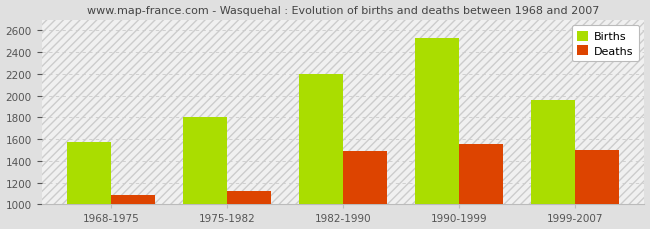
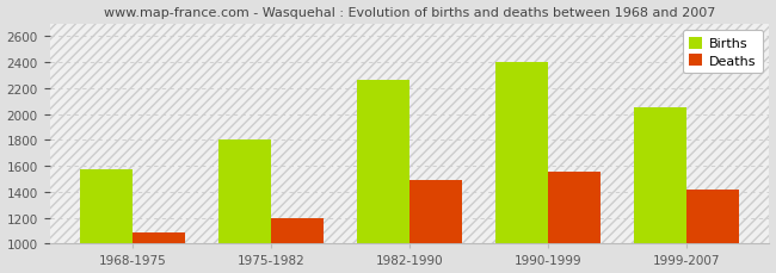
Deaths/1975-1982: 1120 -> 1200
Births/1982-1990: 2200 -> 2260
Births/1990-1999: 2530 -> 2400
Births/1999-2007: 1960 -> 2050
Deaths/1999-2007: 1500 -> 1420
